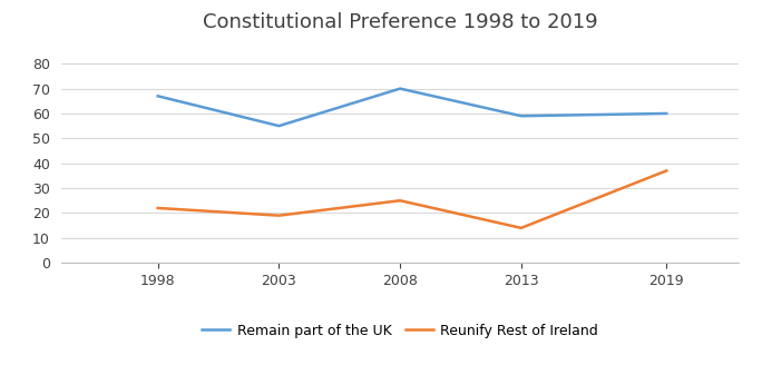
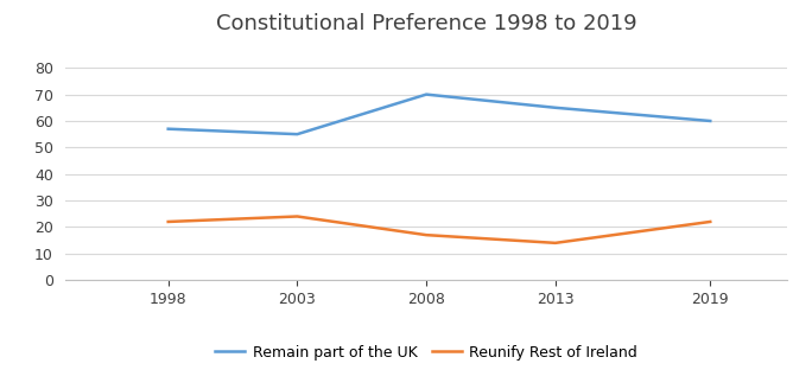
Remain part of the UK/1998: 67 -> 57
Reunify Rest of Ireland/2003: 19 -> 24
Reunify Rest of Ireland/2008: 25 -> 17
Remain part of the UK/2013: 59 -> 65
Reunify Rest of Ireland/2019: 37 -> 22
